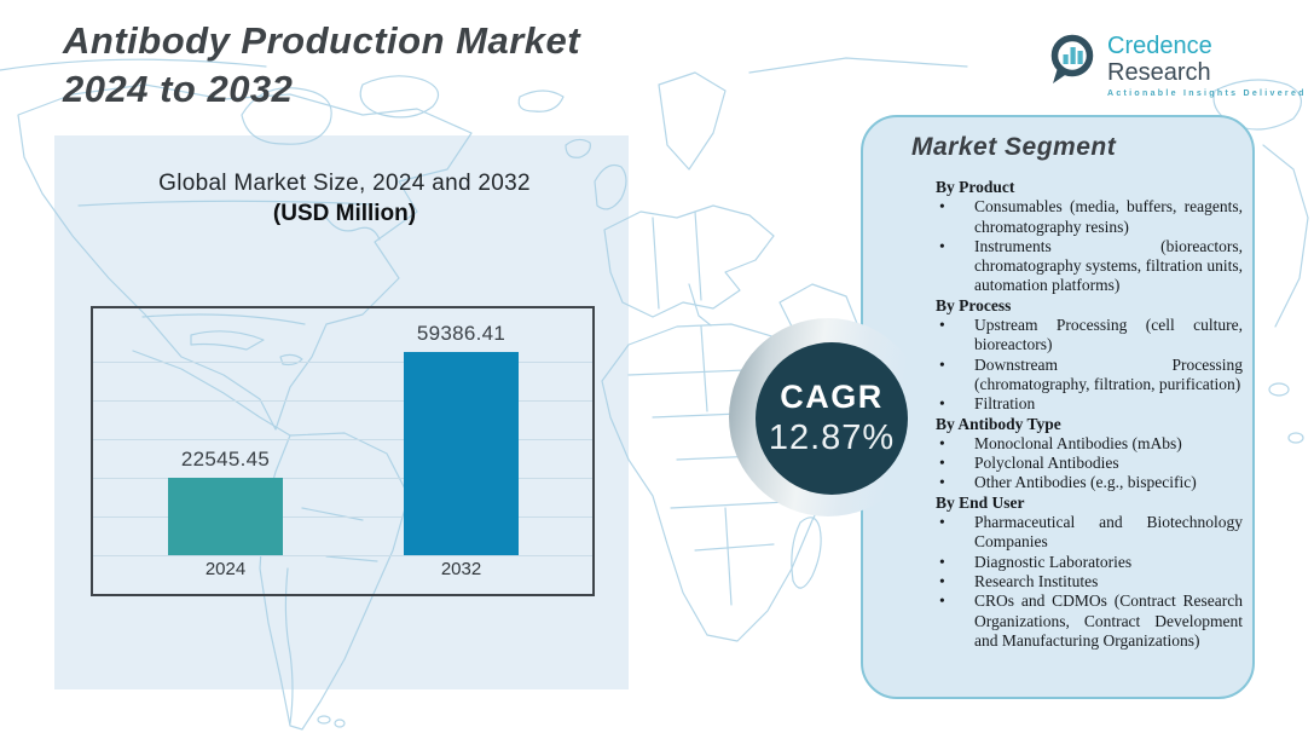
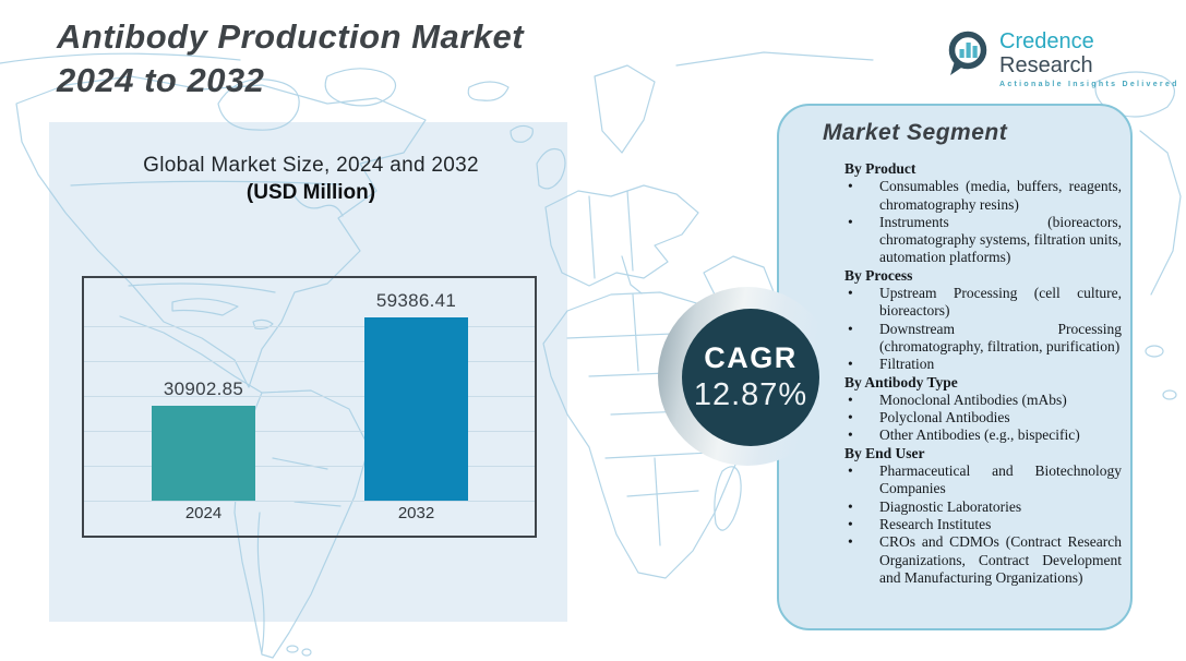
2024: 22545.45 -> 30902.85
